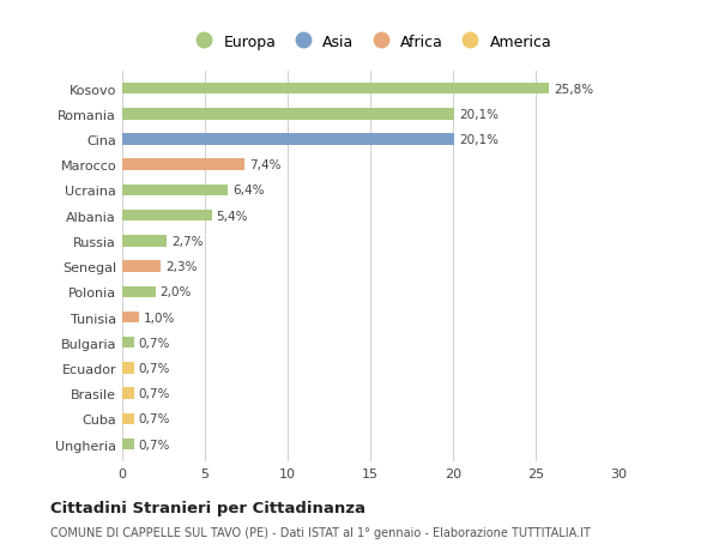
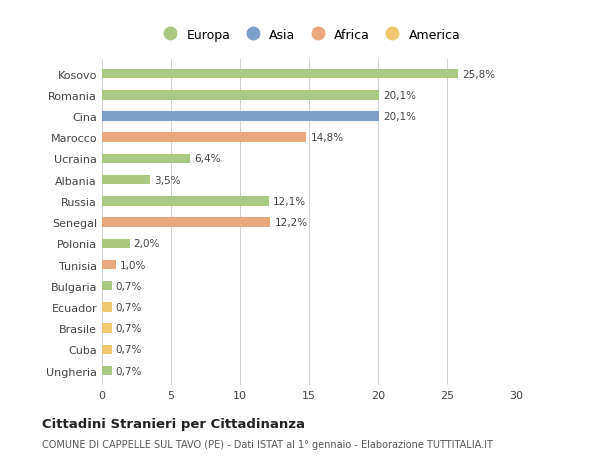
Marocco: 7,4% -> 14,8%
Albania: 5,4% -> 3,5%
Russia: 2,7% -> 12,1%
Senegal: 2,3% -> 12,2%
